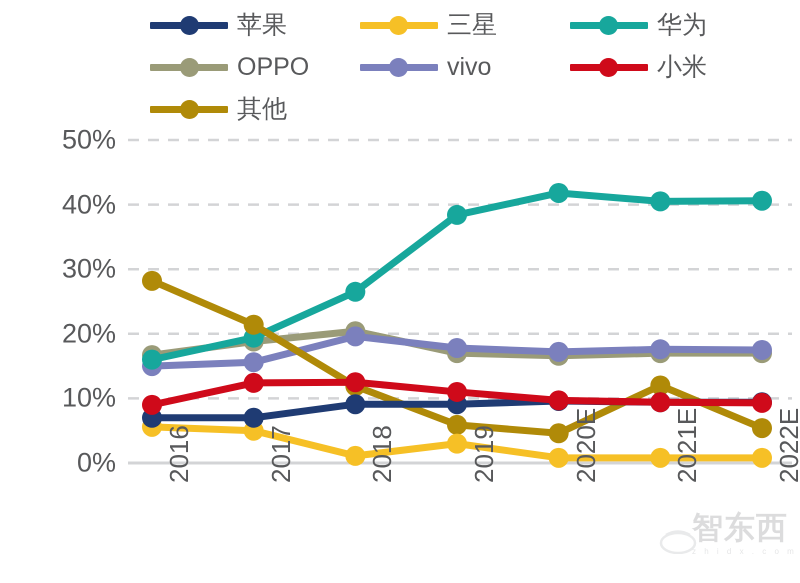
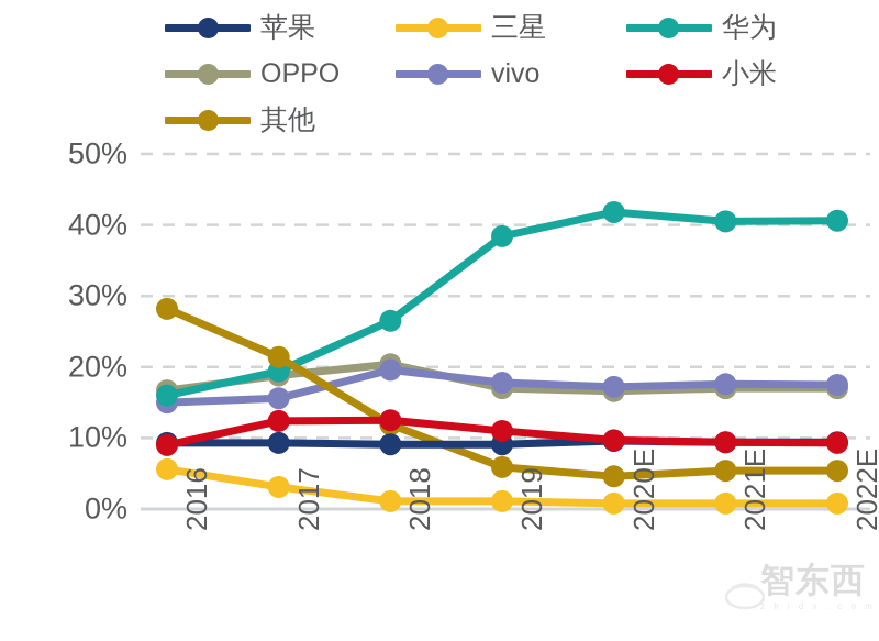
苹果/2016: 7% -> 9%
苹果/2017: 7% -> 9%
三星/2017: 5% -> 3%
三星/2019: 3% -> 1%
其他/2021E: 12% -> 5%
